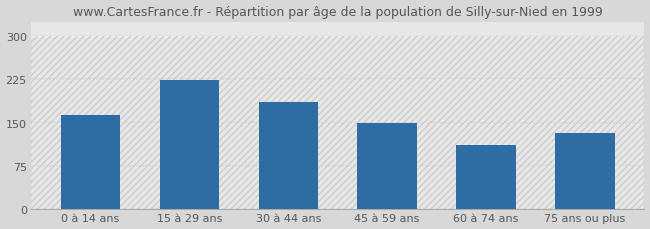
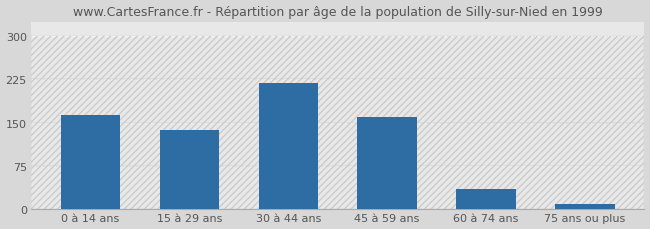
15 à 29 ans: 224 -> 138
30 à 44 ans: 186 -> 218
45 à 59 ans: 150 -> 160
60 à 74 ans: 112 -> 35
75 ans ou plus: 132 -> 10
